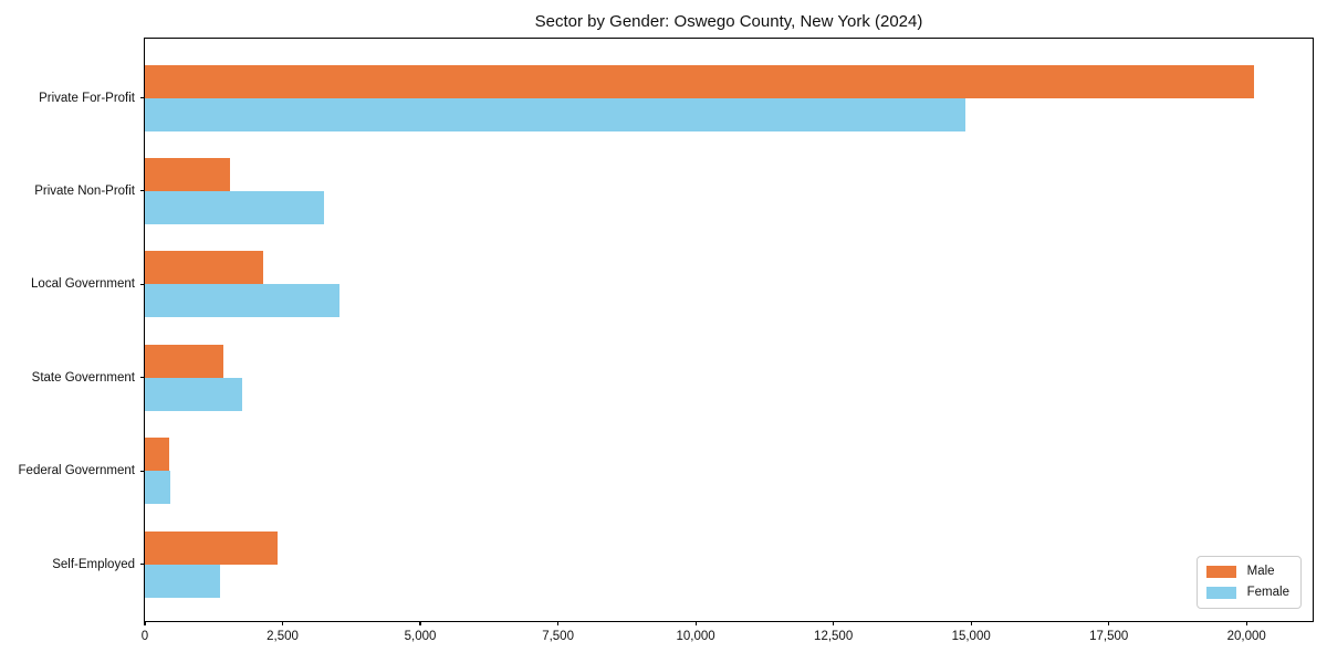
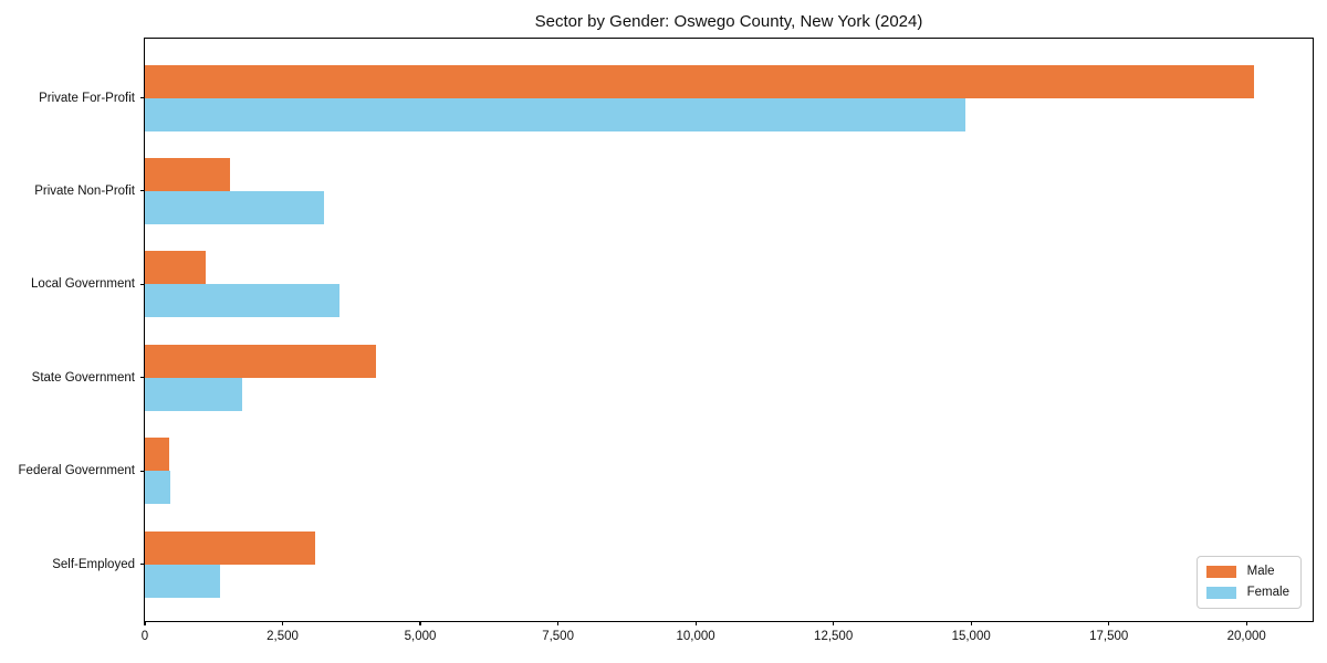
Male/Local Government: 2100 -> 1100
Male/State Government: 1400 -> 4200
Male/Self-Employed: 2400 -> 3100
